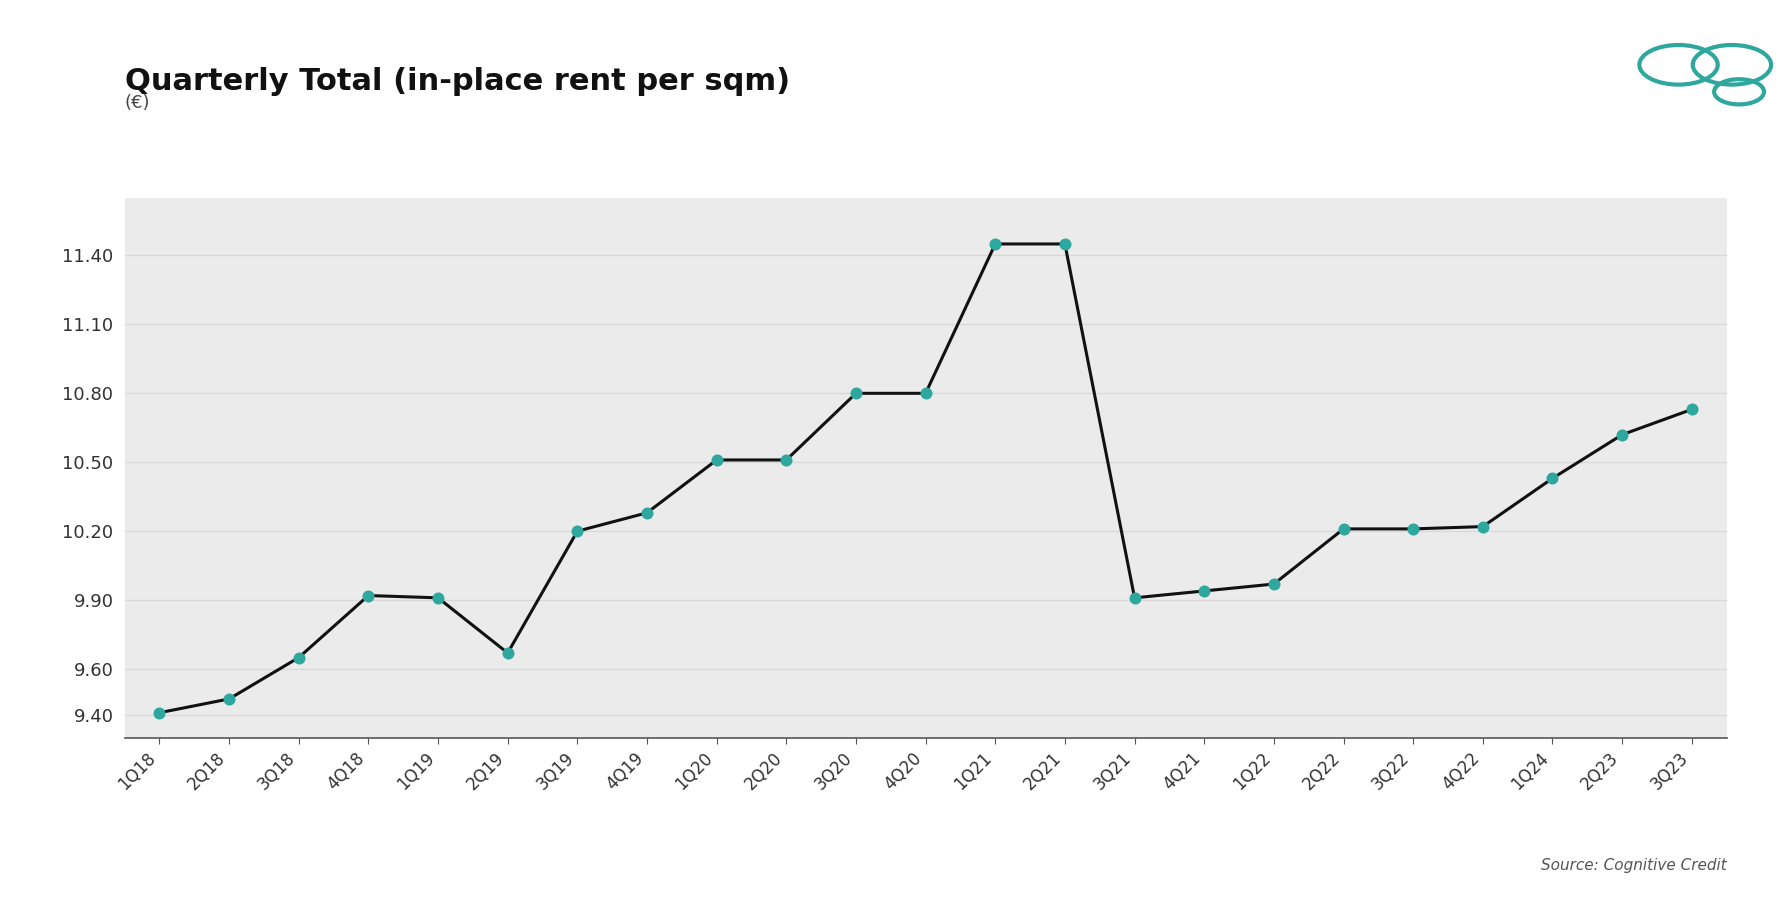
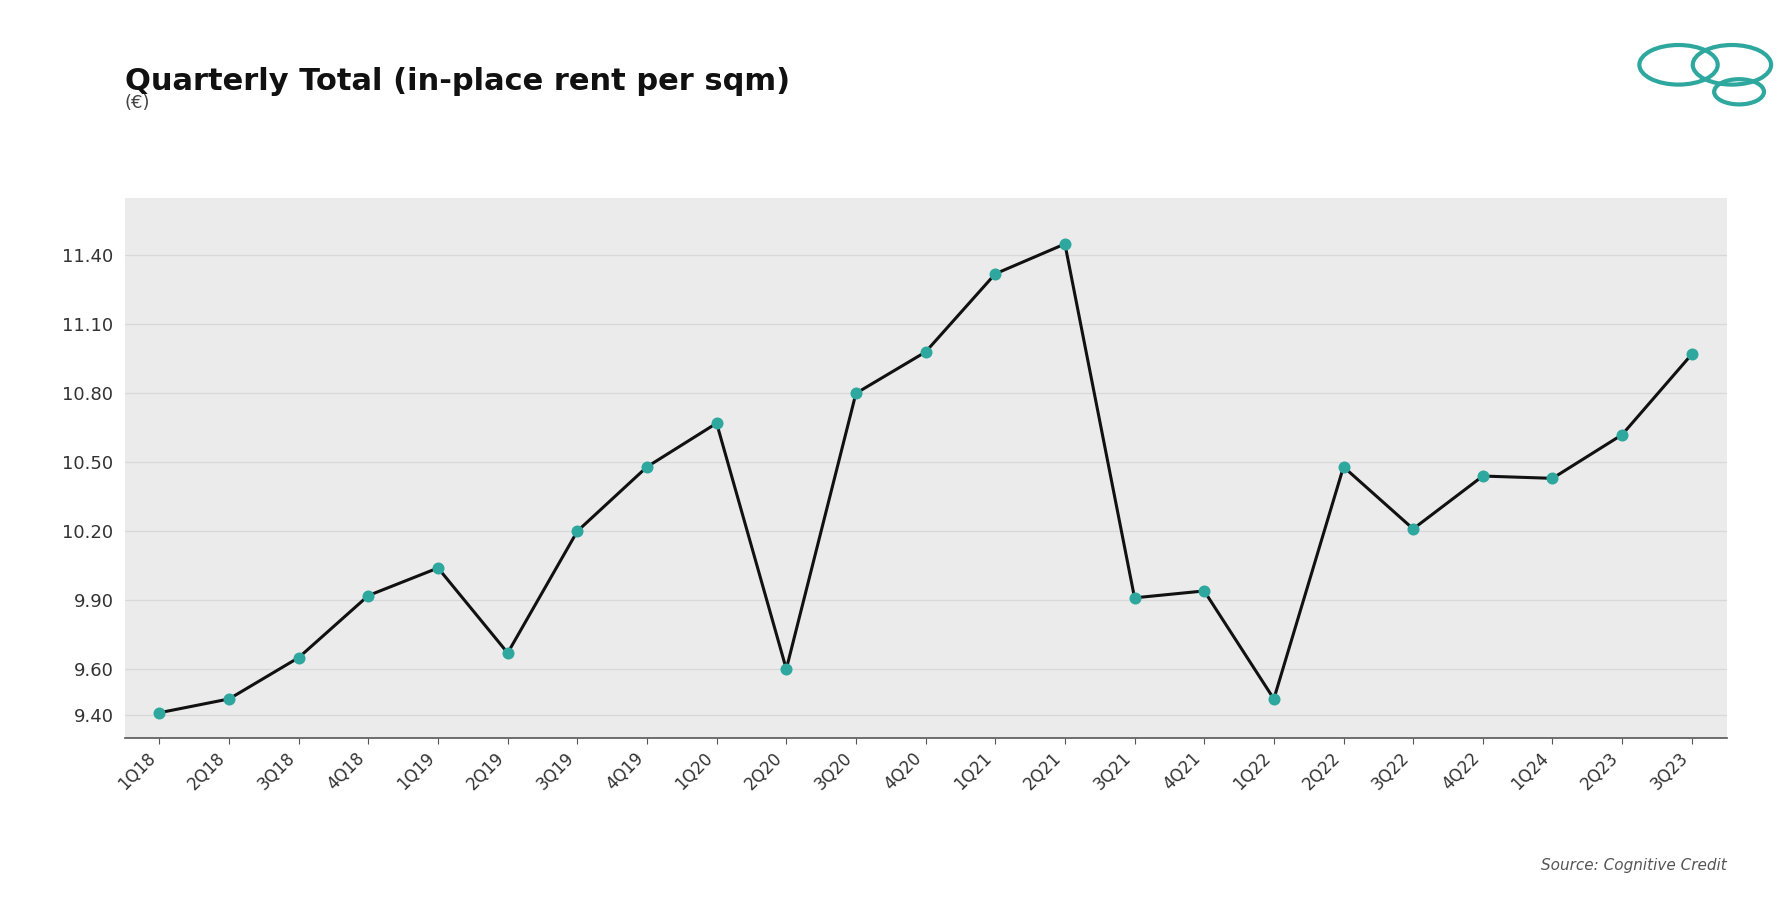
1Q19: 9.91 -> 10.04
4Q19: 10.28 -> 10.48
1Q20: 10.51 -> 10.67
2Q20: 10.51 -> 9.60
4Q20: 10.80 -> 10.98
1Q21: 11.45 -> 11.32
1Q22: 9.97 -> 9.47
2Q22: 10.21 -> 10.48
4Q22: 10.22 -> 10.44
3Q23: 10.73 -> 10.97
